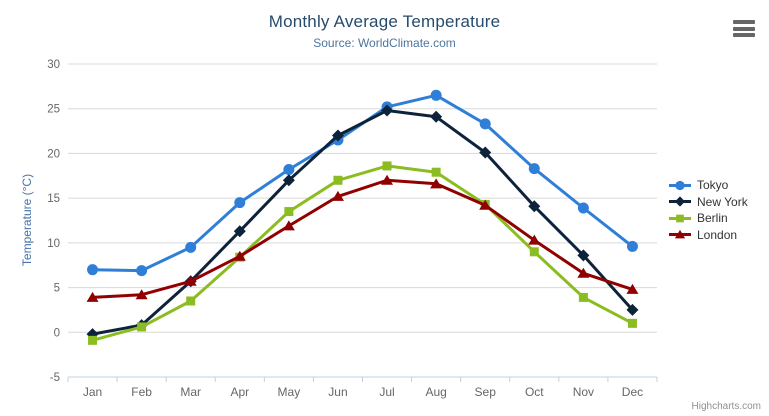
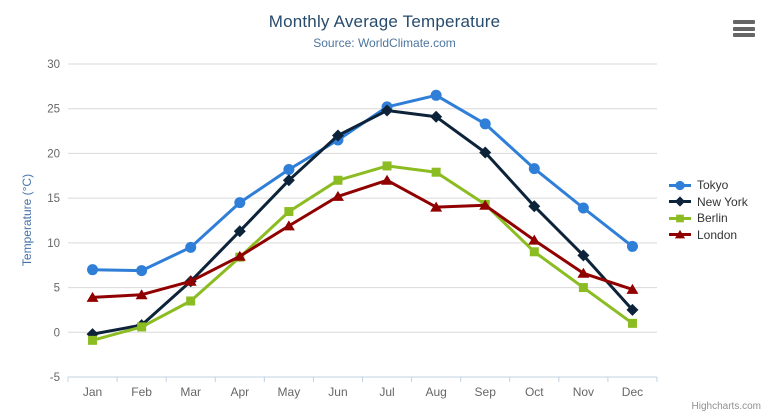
London/Aug: 17 -> 14
Berlin/Nov: 4 -> 5
